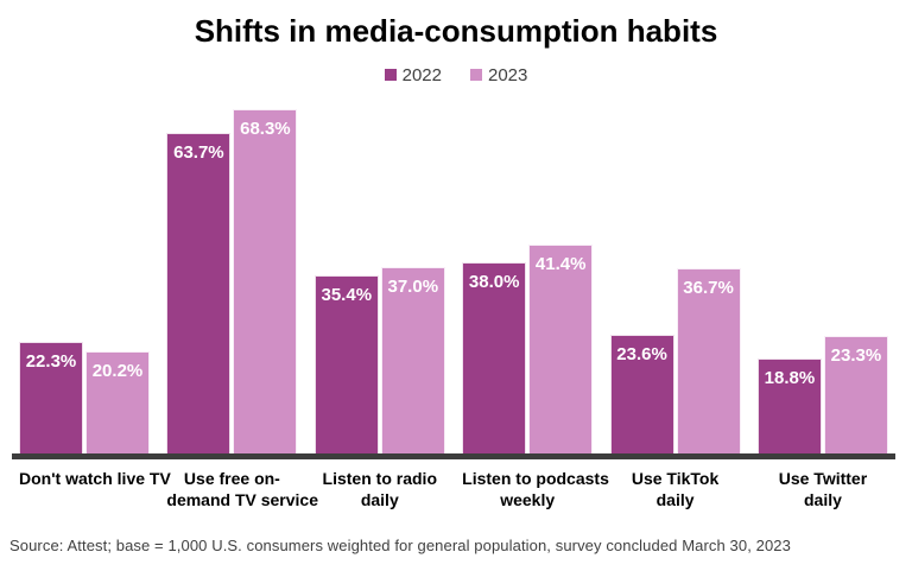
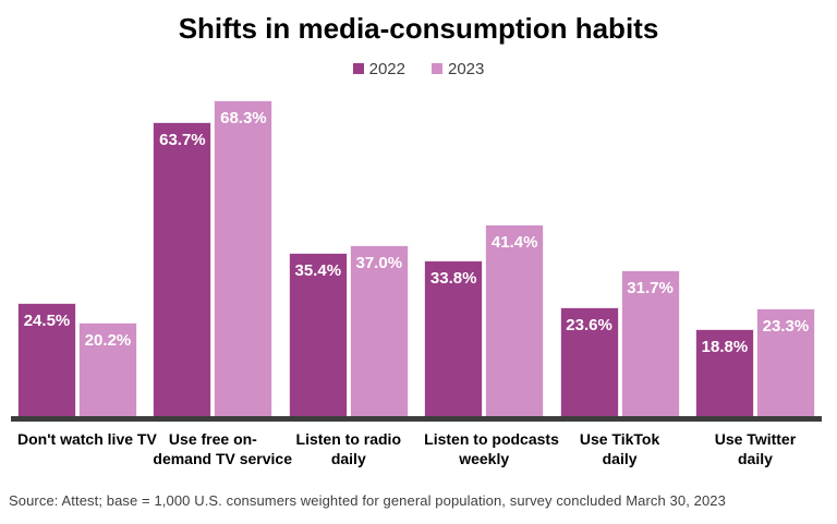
2022/Don't watch live TV: 22.3% -> 24.5%
2022/Listen to podcasts weekly: 38.0% -> 33.8%
2023/Use TikTok daily: 36.7% -> 31.7%
